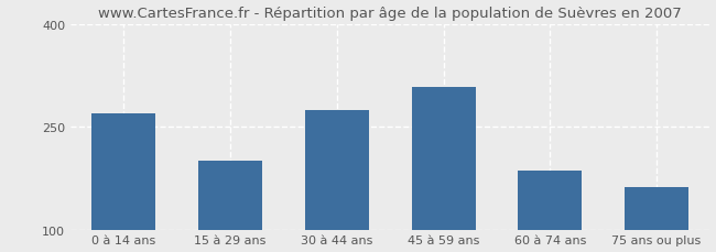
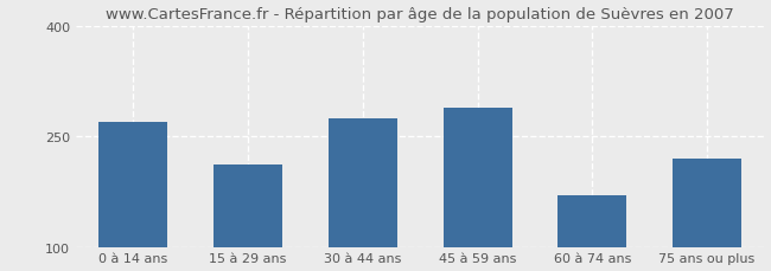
15 à 29 ans: 200 -> 212
45 à 59 ans: 308 -> 288
60 à 74 ans: 186 -> 170
75 ans ou plus: 162 -> 220
